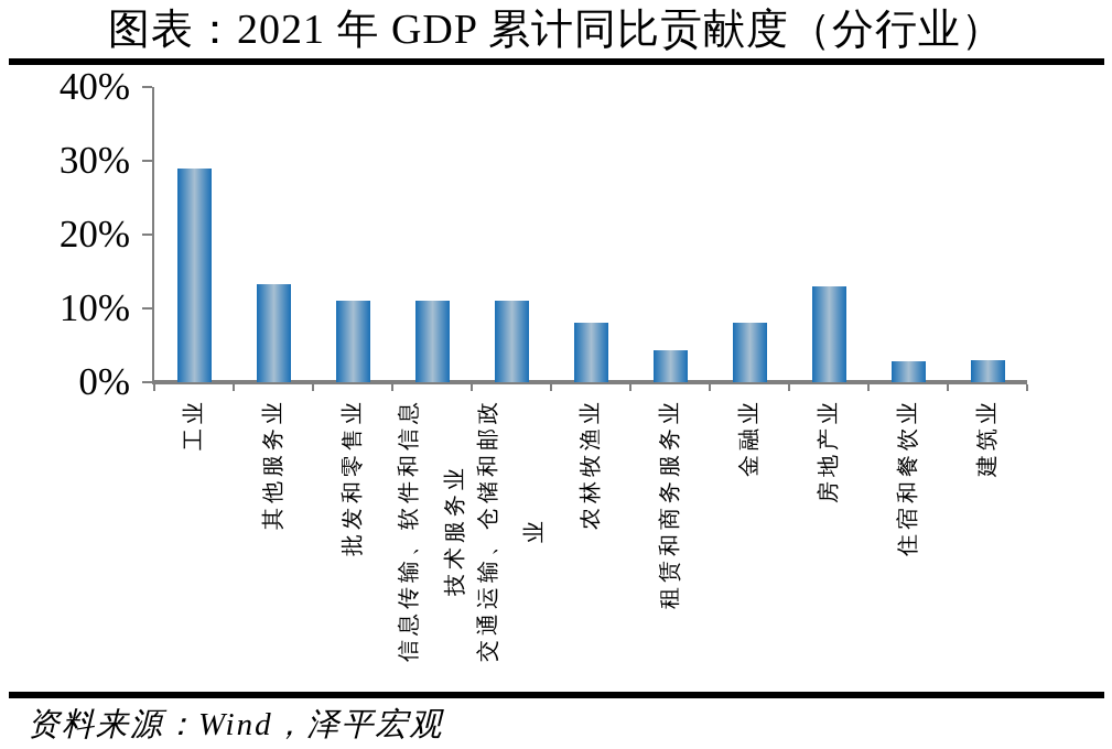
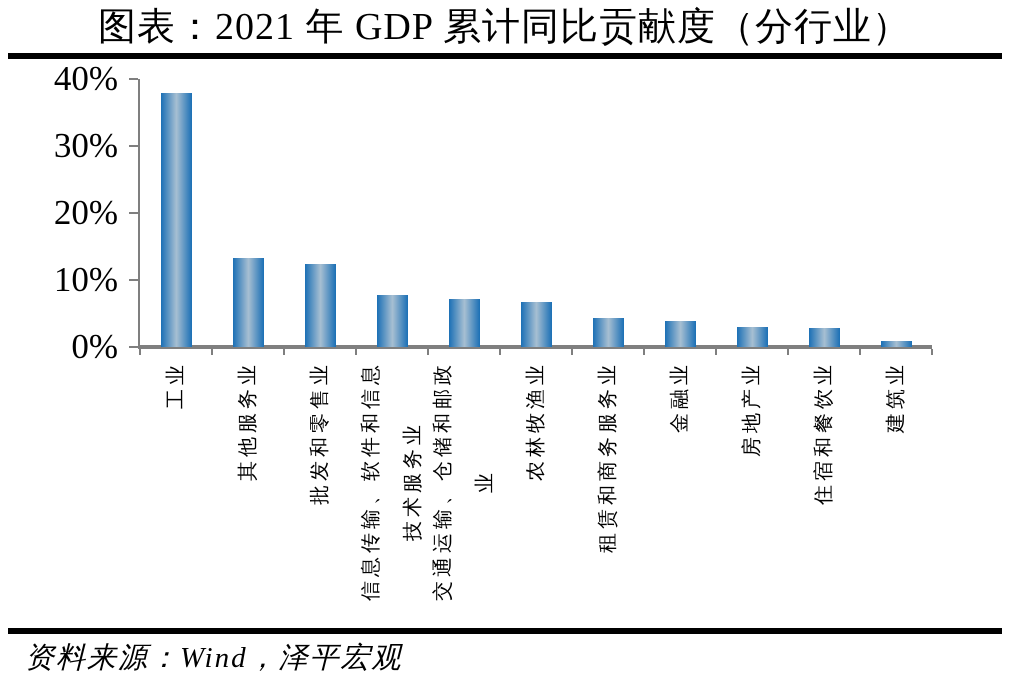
工业: 29% -> 38%
批发和零售业: 11% -> 12%
信息传输、软件和信息 技术服务业: 11% -> 8%
交通运输、仓储和邮政 业: 11% -> 7%
农林牧渔业: 8% -> 7%
金融业: 8% -> 4%
房地产业: 13% -> 3%
建筑业: 3% -> 1%
